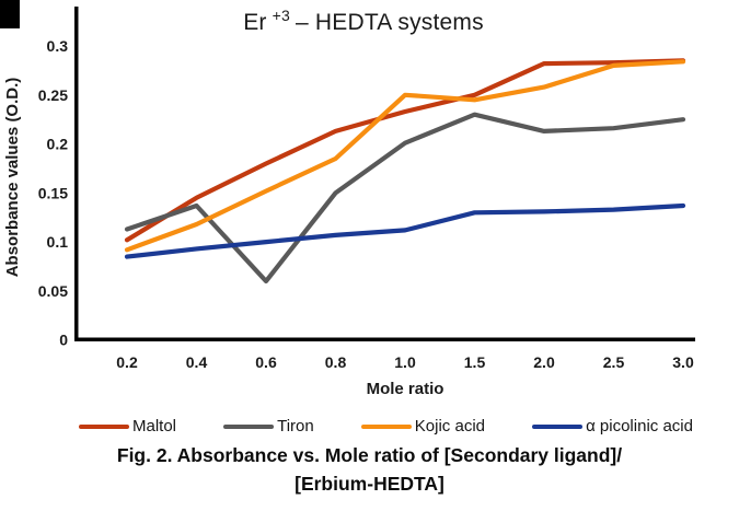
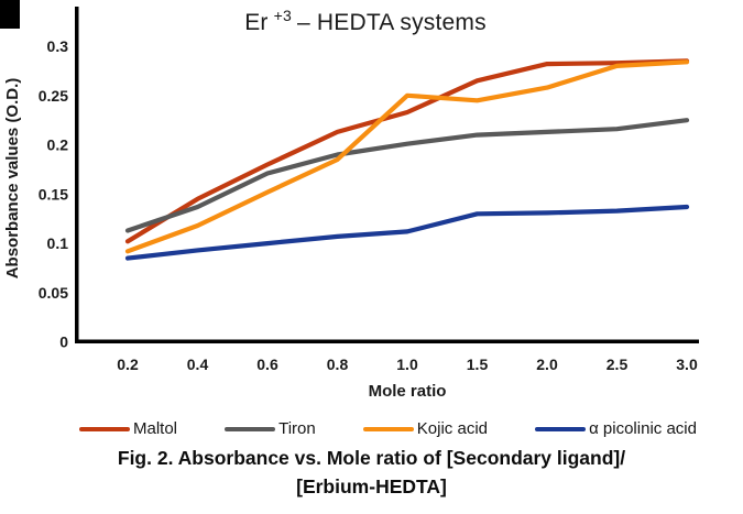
Tiron/0.6: 0.06 -> 0.17
Tiron/0.8: 0.15 -> 0.19
Maltol/1.5: 0.25 -> 0.27
Tiron/1.5: 0.23 -> 0.21
